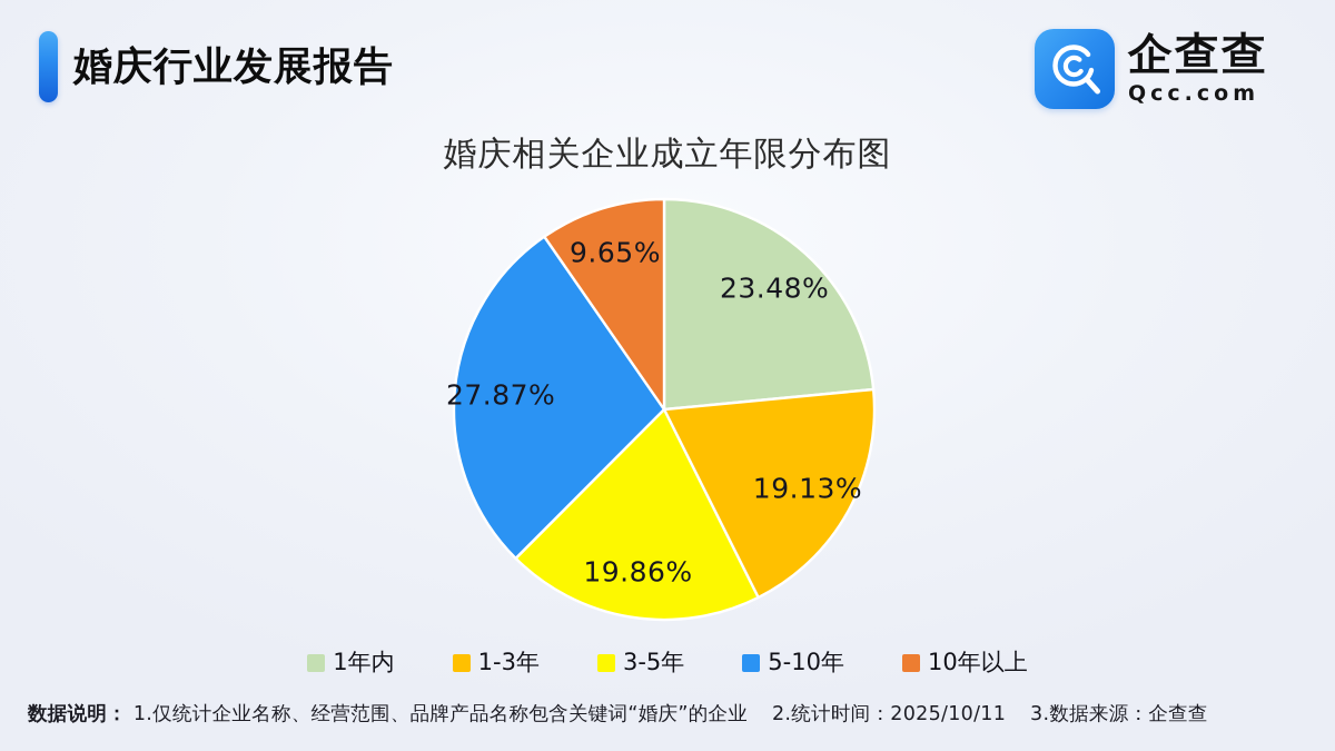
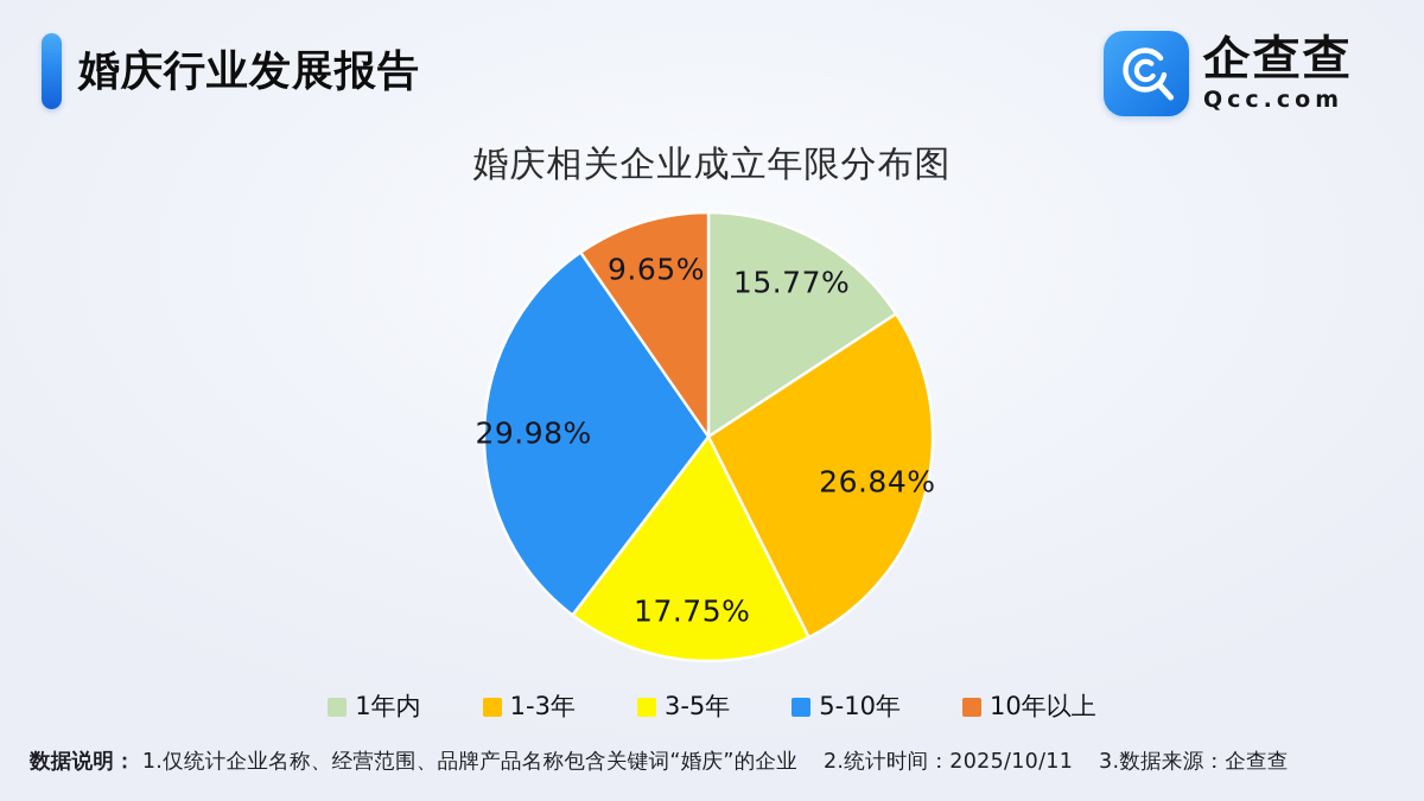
1年内: 23.48% -> 15.77%
1-3年: 19.13% -> 26.84%
3-5年: 19.86% -> 17.75%
5-10年: 27.87% -> 29.98%
